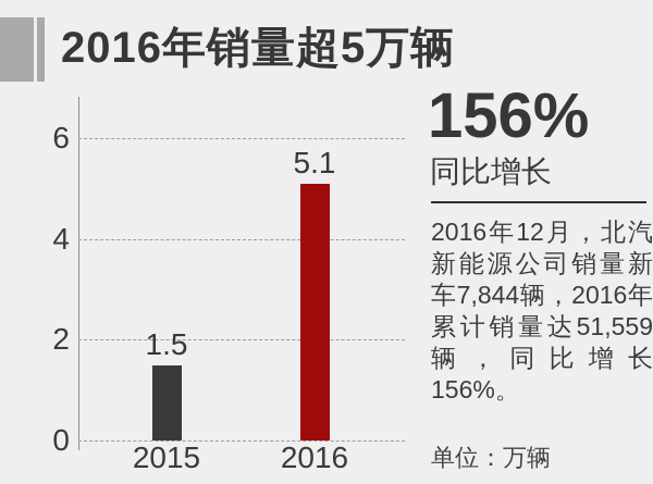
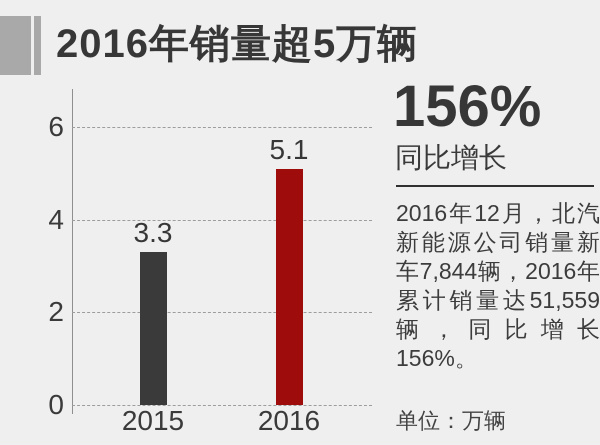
2015: 1.5 -> 3.3
